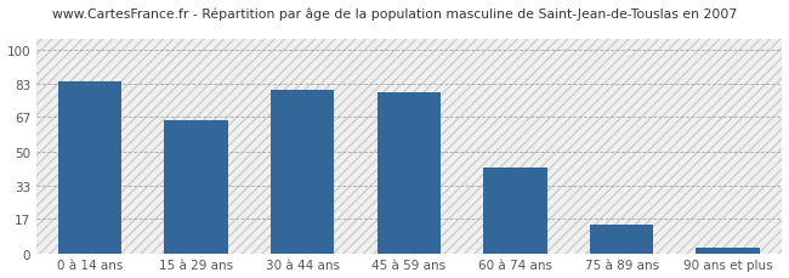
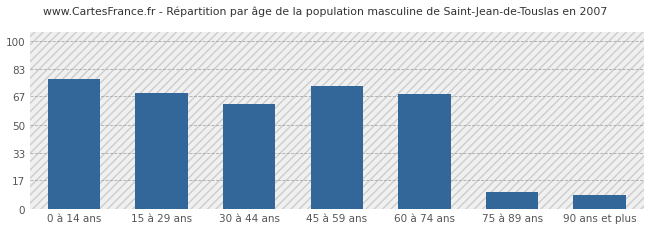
0 à 14 ans: 84 -> 77
15 à 29 ans: 65 -> 69
30 à 44 ans: 80 -> 62
45 à 59 ans: 79 -> 73
60 à 74 ans: 42 -> 68
75 à 89 ans: 14 -> 10
90 ans et plus: 3 -> 8
